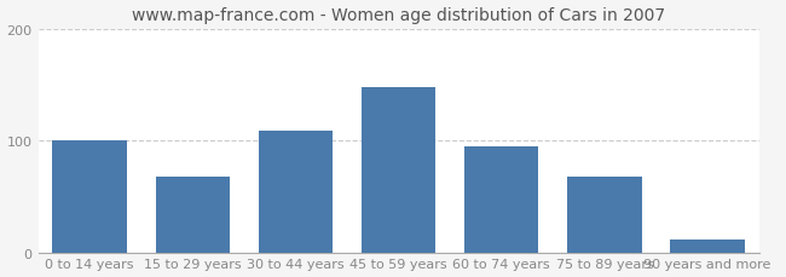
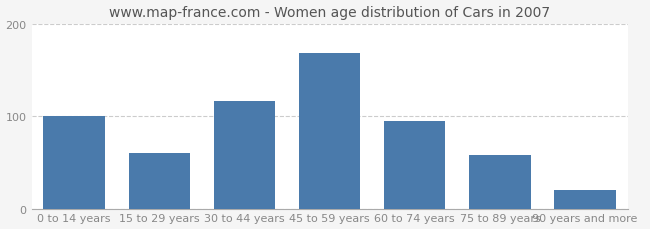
15 to 29 years: 68 -> 60
30 to 44 years: 109 -> 116
45 to 59 years: 148 -> 168
75 to 89 years: 68 -> 58
90 years and more: 12 -> 20
